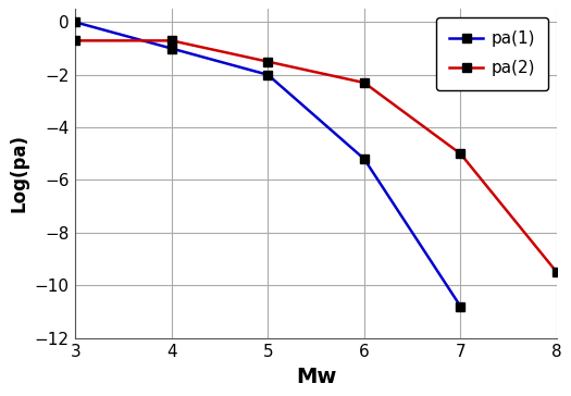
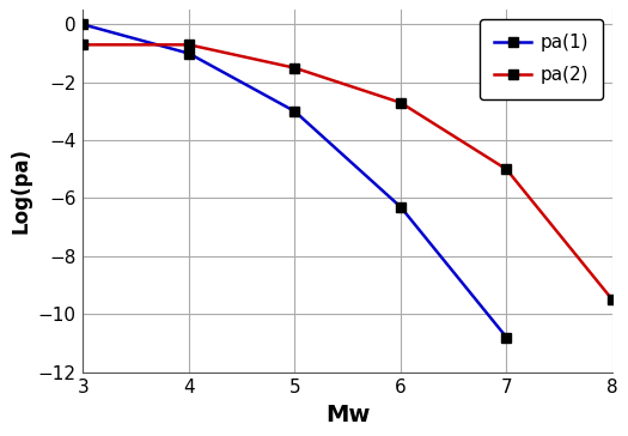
pa(1)/5: -2.0 -> -3.0
pa(1)/6: -5.2 -> -6.3
pa(2)/6: -2.3 -> -2.7
